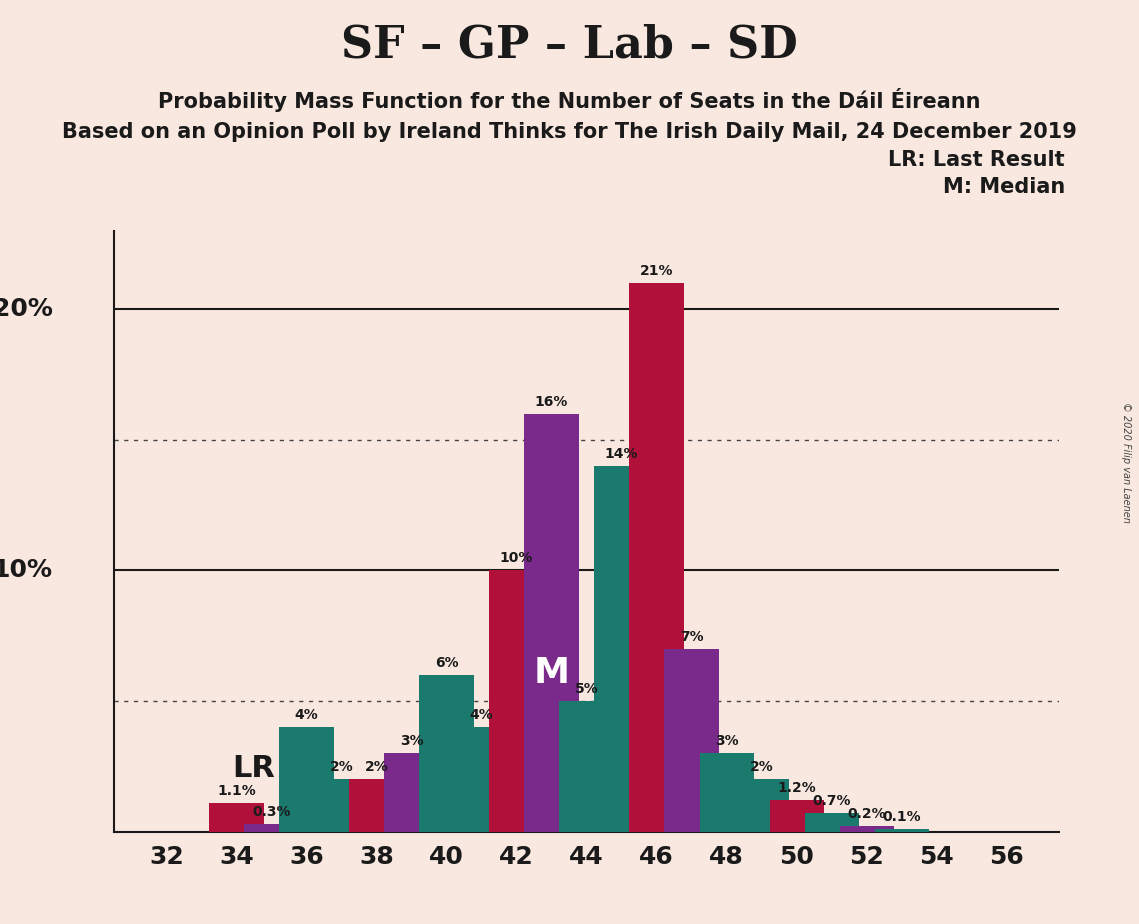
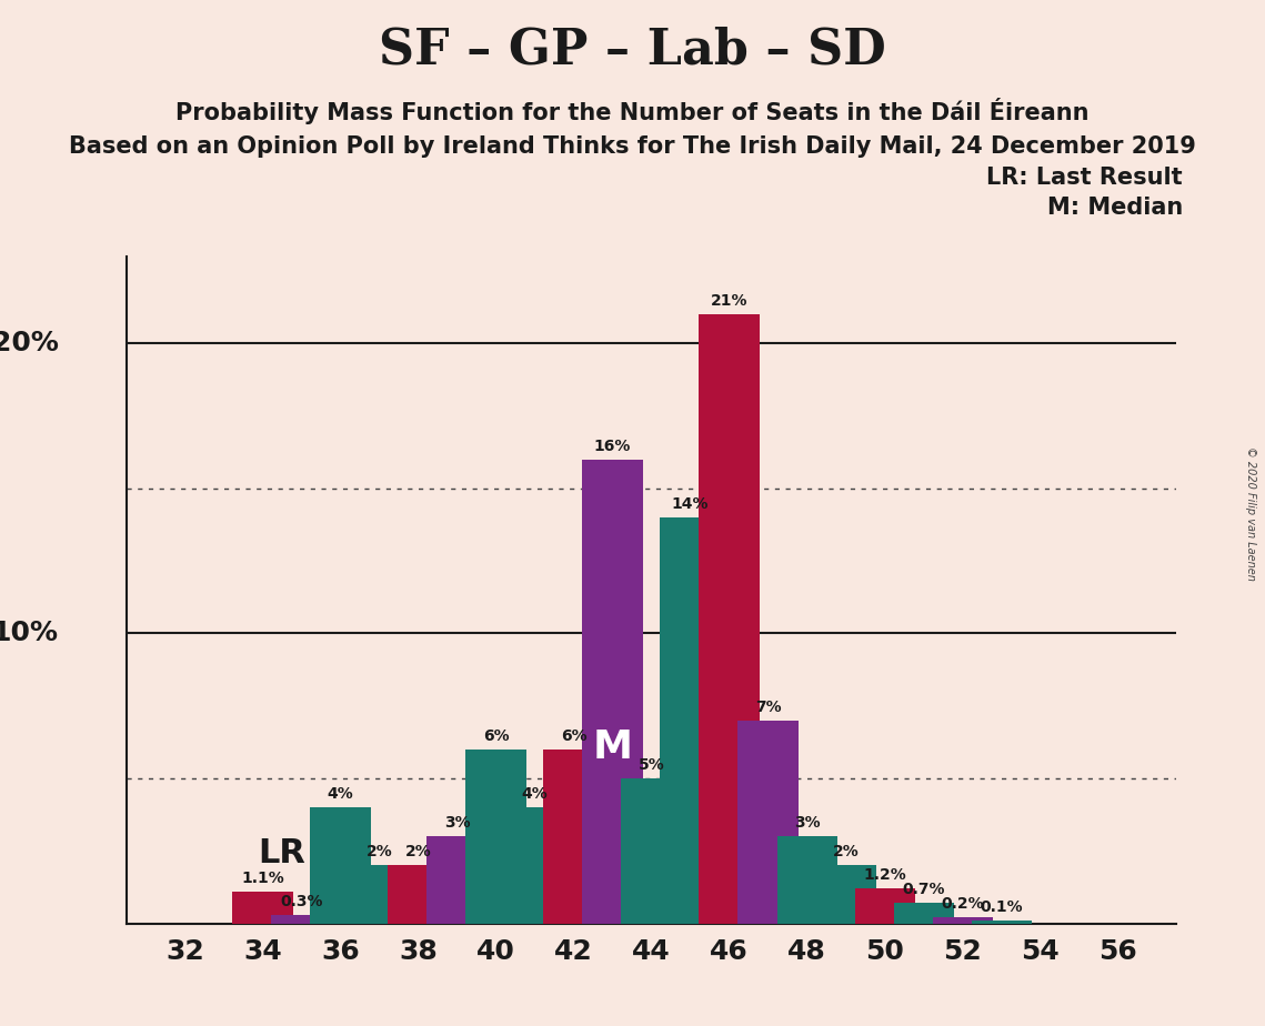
42: 10% -> 6%
